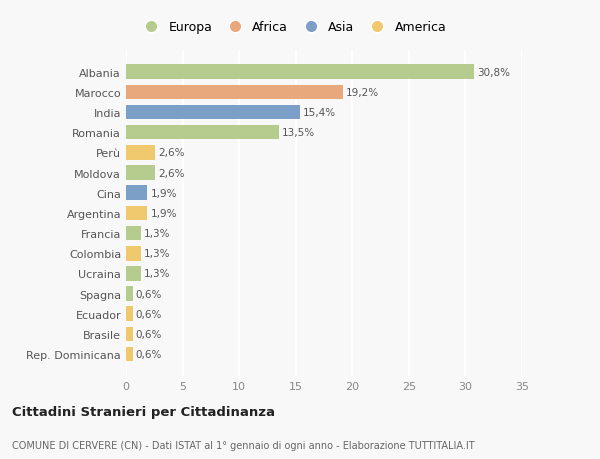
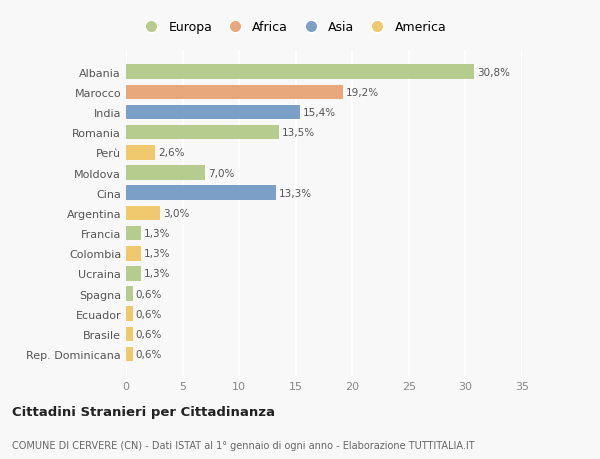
Moldova: 2,6% -> 7,0%
Cina: 1,9% -> 13,3%
Argentina: 1,9% -> 3,0%
